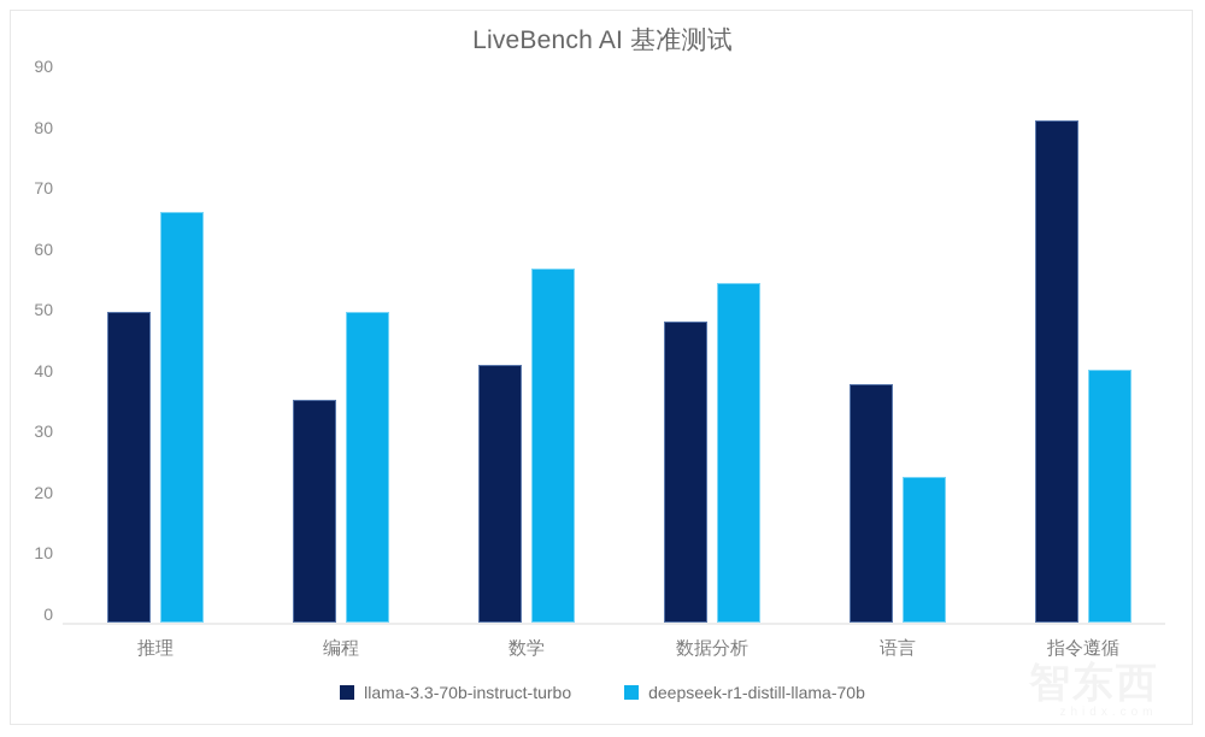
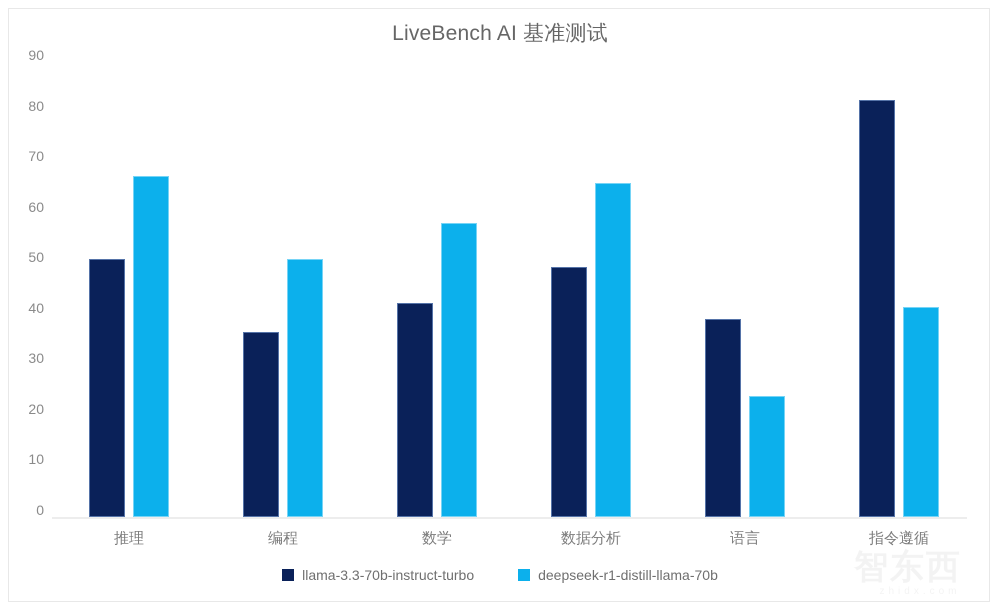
deepseek-r1-distill-llama-70b/数据分析: 56 -> 66
